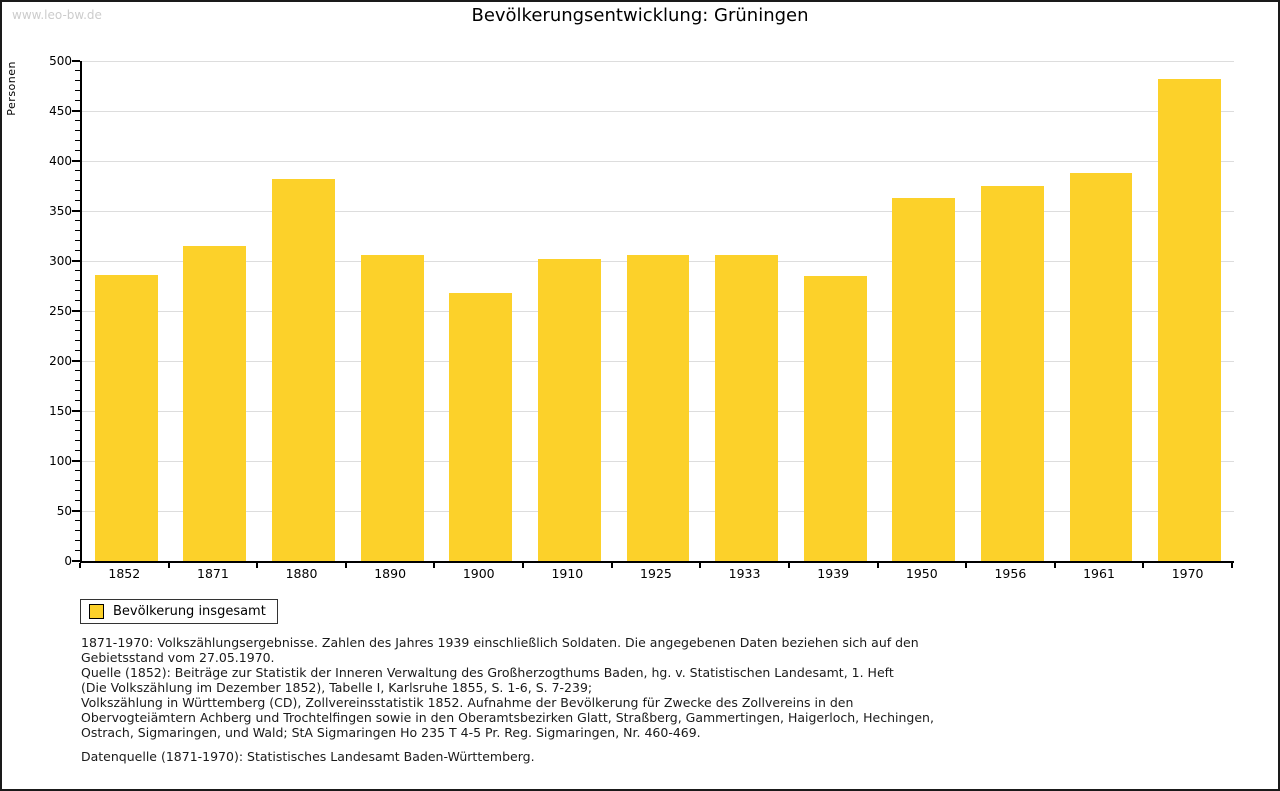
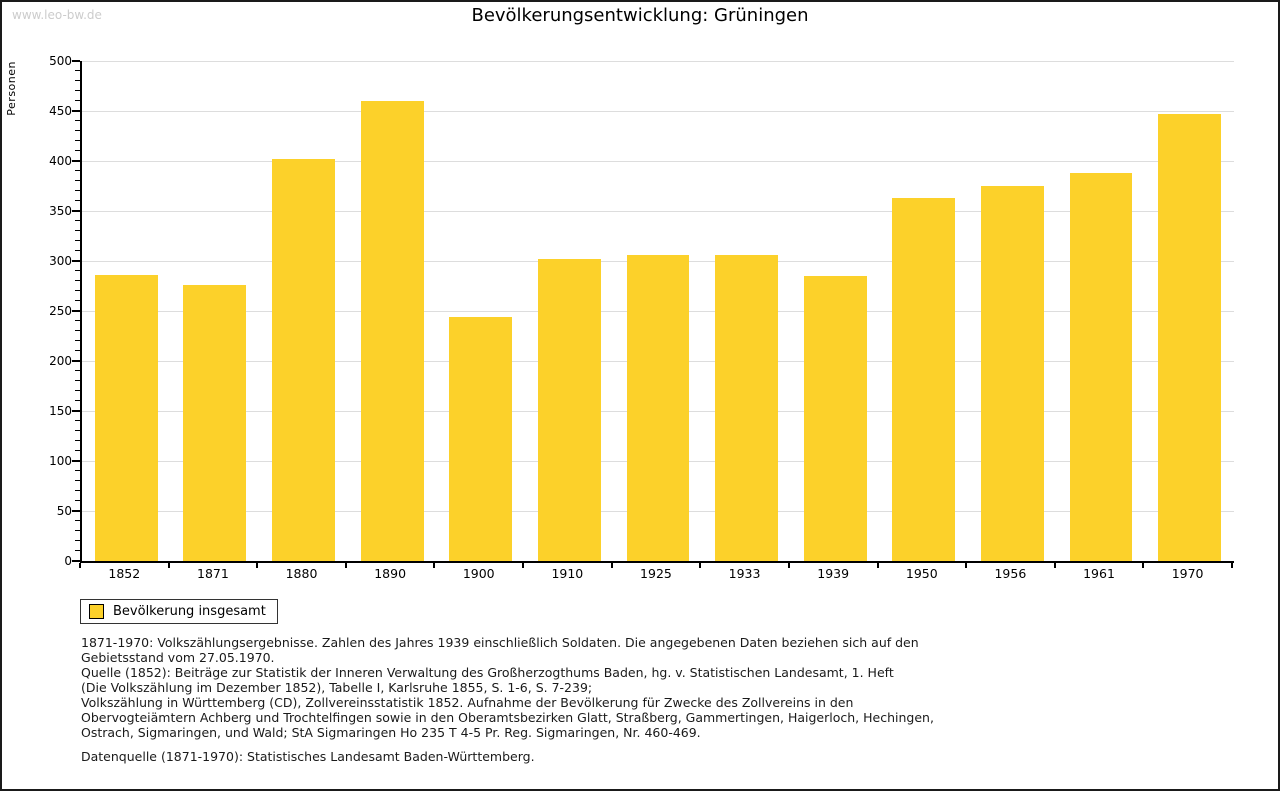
1871: 315 -> 276
1880: 382 -> 402
1890: 306 -> 460
1900: 268 -> 244
1970: 482 -> 447
